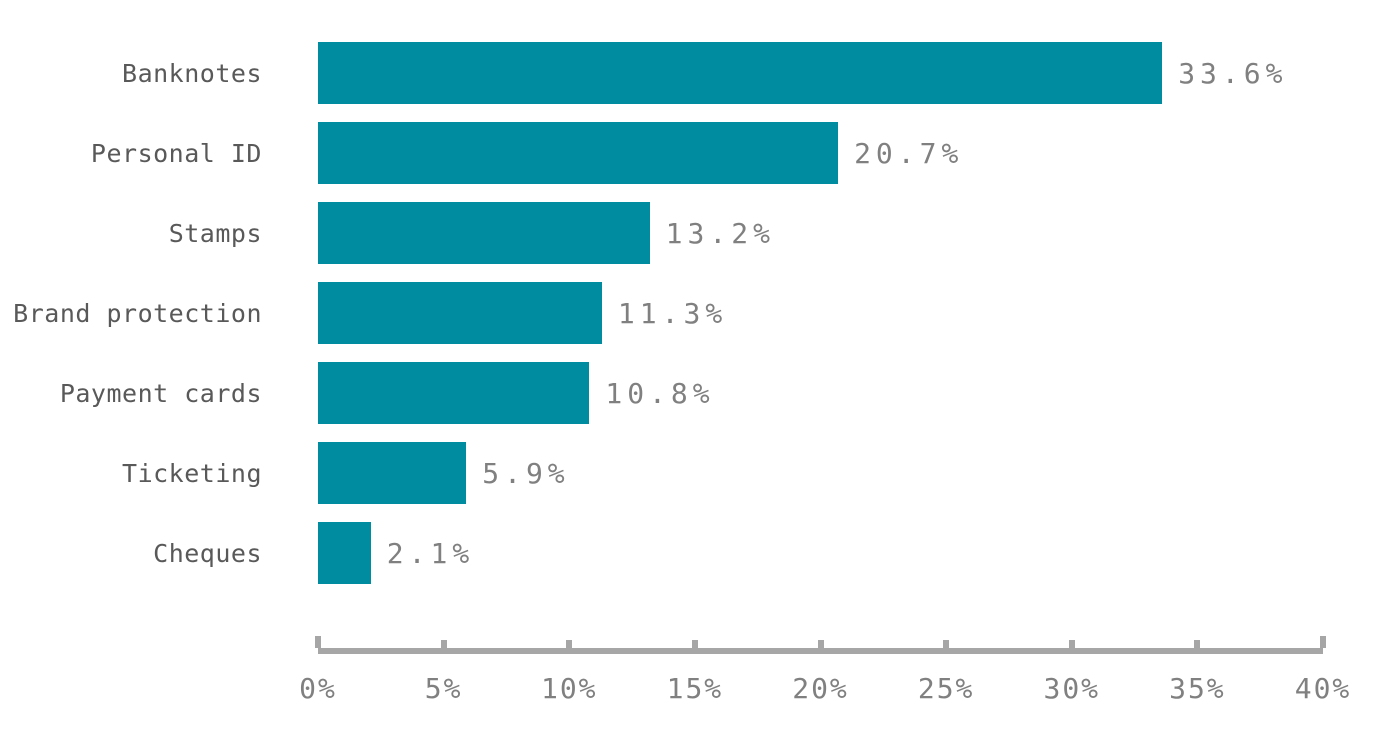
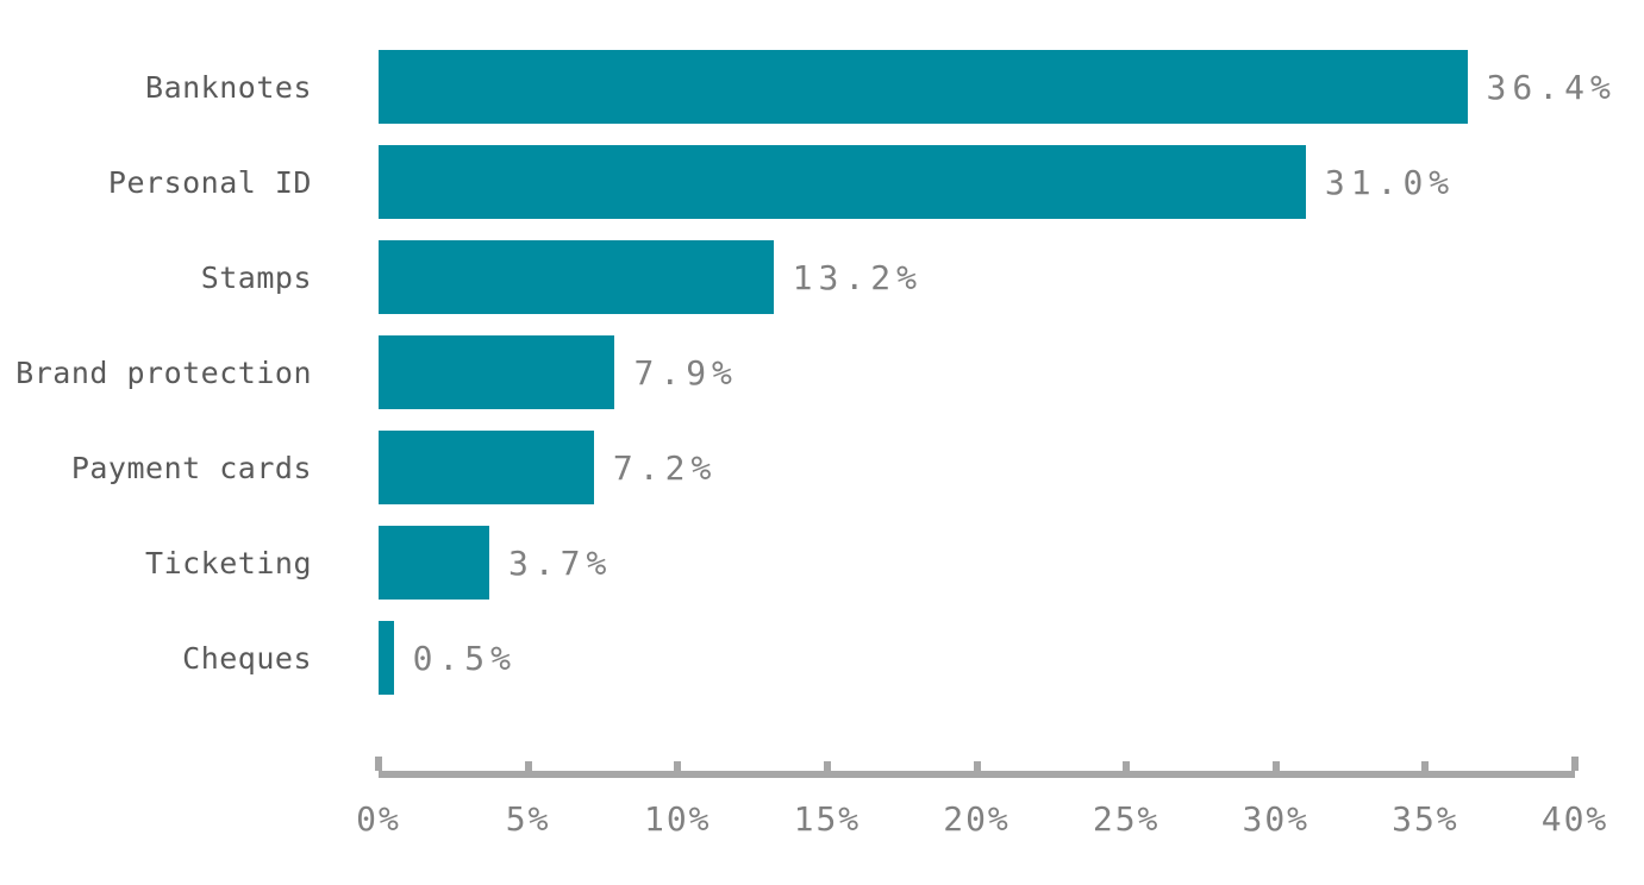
Banknotes: 33.6% -> 36.4%
Personal ID: 20.7% -> 31.0%
Brand protection: 11.3% -> 7.9%
Payment cards: 10.8% -> 7.2%
Ticketing: 5.9% -> 3.7%
Cheques: 2.1% -> 0.5%
